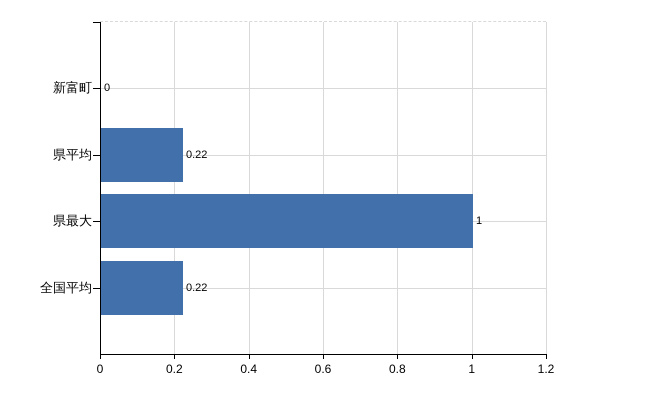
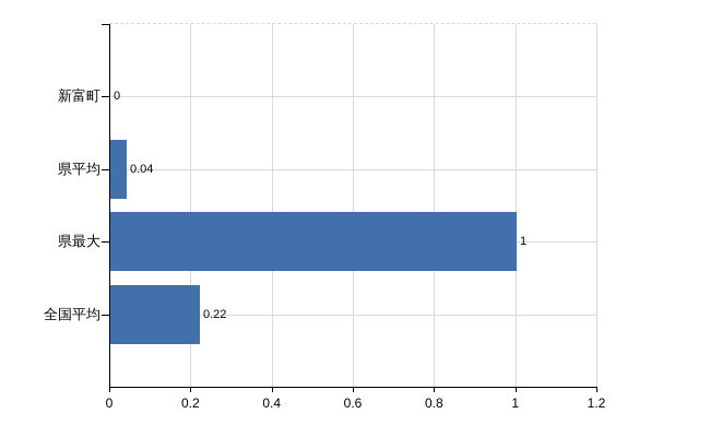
県平均: 0.22 -> 0.04
